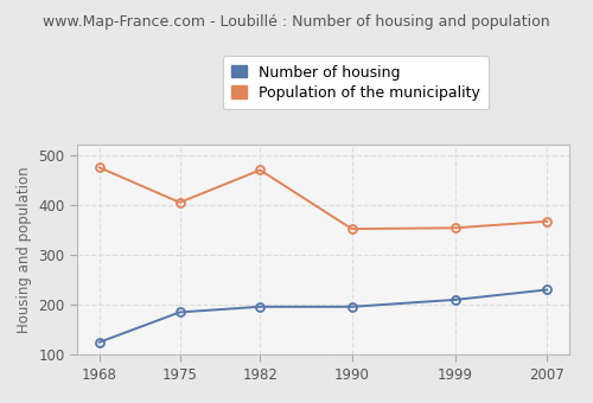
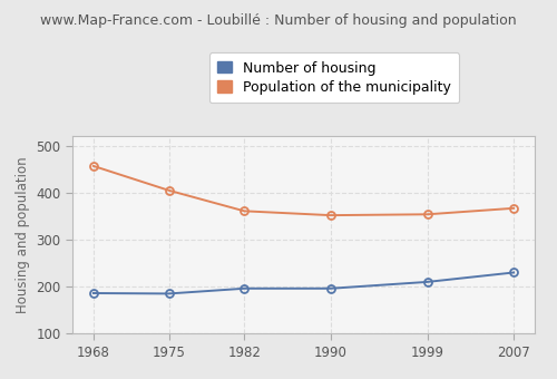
Number of housing/1968: 125 -> 186
Population of the municipality/1968: 475 -> 457
Population of the municipality/1982: 470 -> 361
